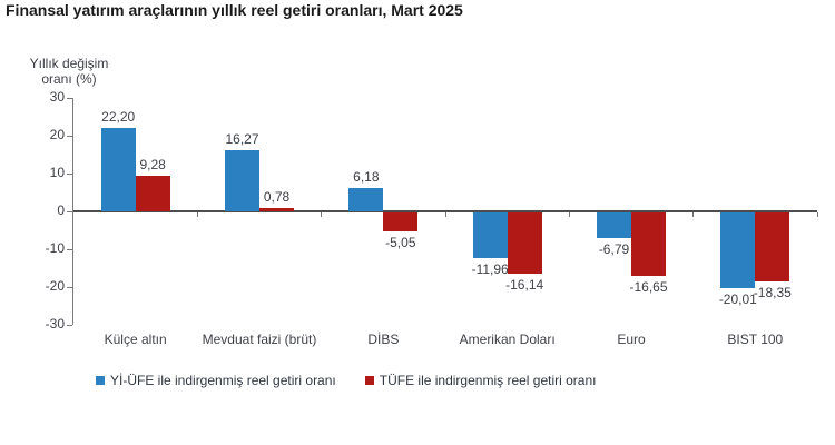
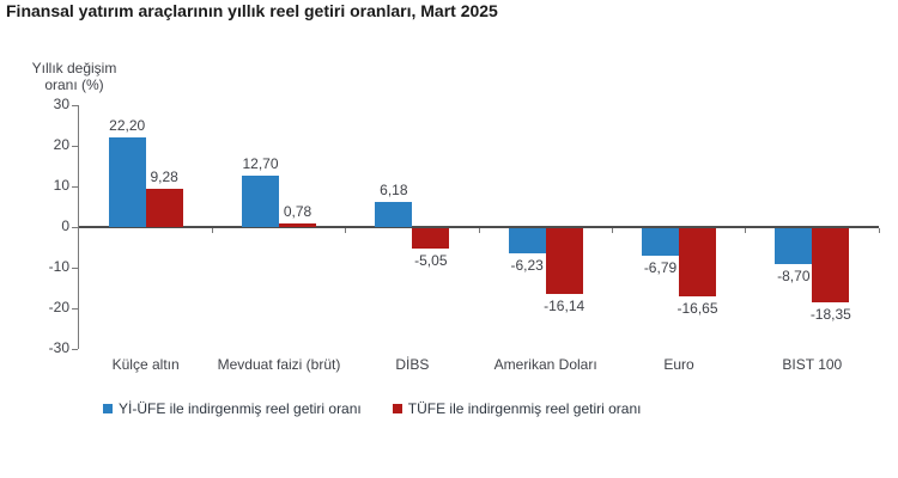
Yİ-ÜFE ile indirgenmiş reel getiri oranı/Mevduat faizi (brüt): 16,27 -> 12,70
Yİ-ÜFE ile indirgenmiş reel getiri oranı/Amerikan Doları: -11,96 -> -6,23
Yİ-ÜFE ile indirgenmiş reel getiri oranı/BIST 100: -20,01 -> -8,70
